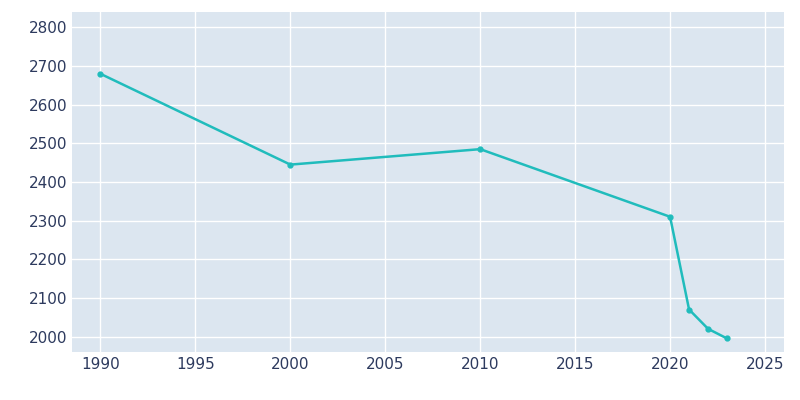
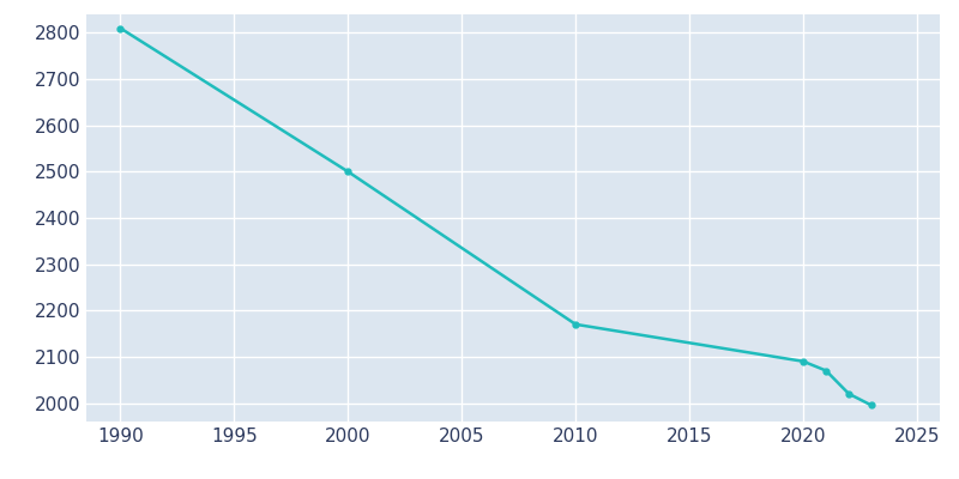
1990: 2680 -> 2810
2000: 2445 -> 2500
2010: 2485 -> 2170
2020: 2310 -> 2090
